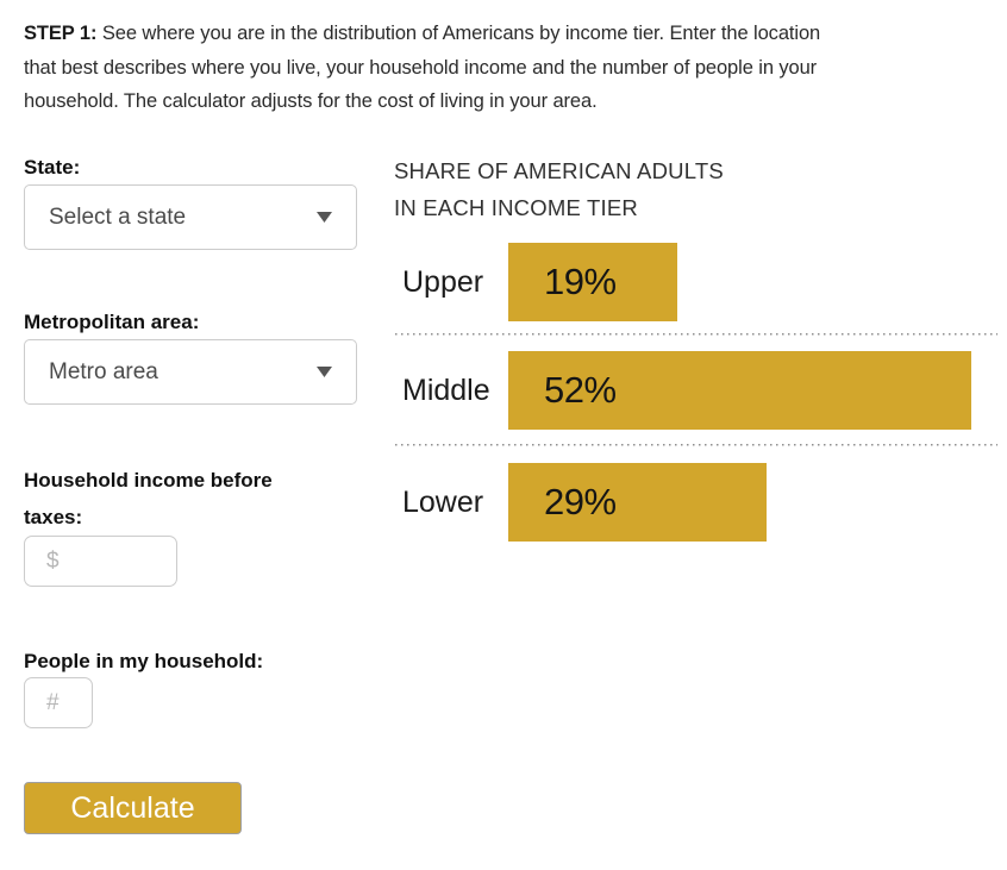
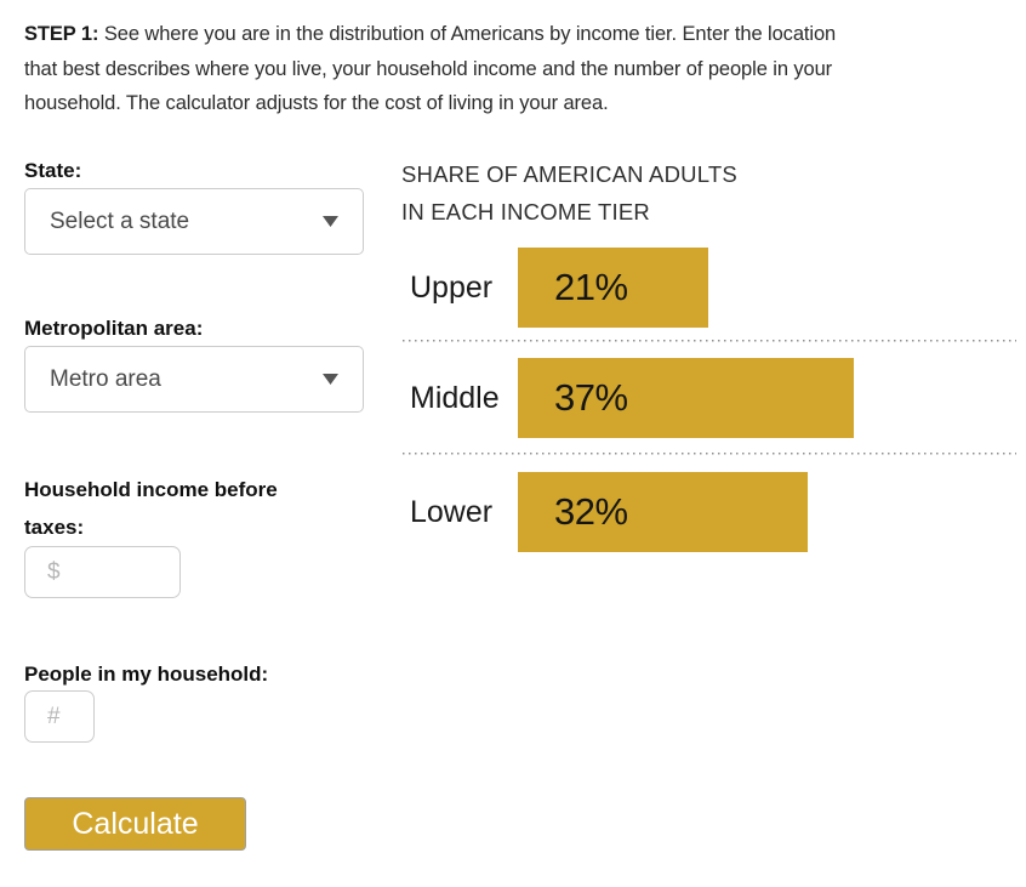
Upper: 19% -> 21%
Middle: 52% -> 37%
Lower: 29% -> 32%
